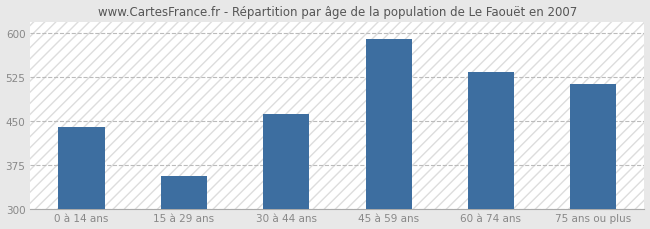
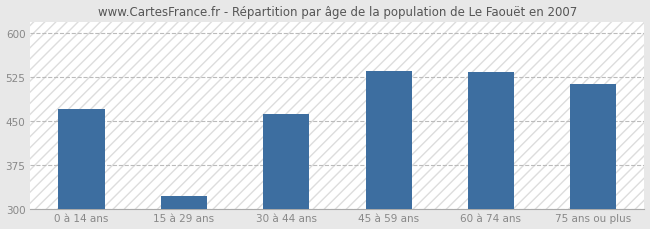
0 à 14 ans: 440 -> 470
15 à 29 ans: 355 -> 322
45 à 59 ans: 590 -> 536
